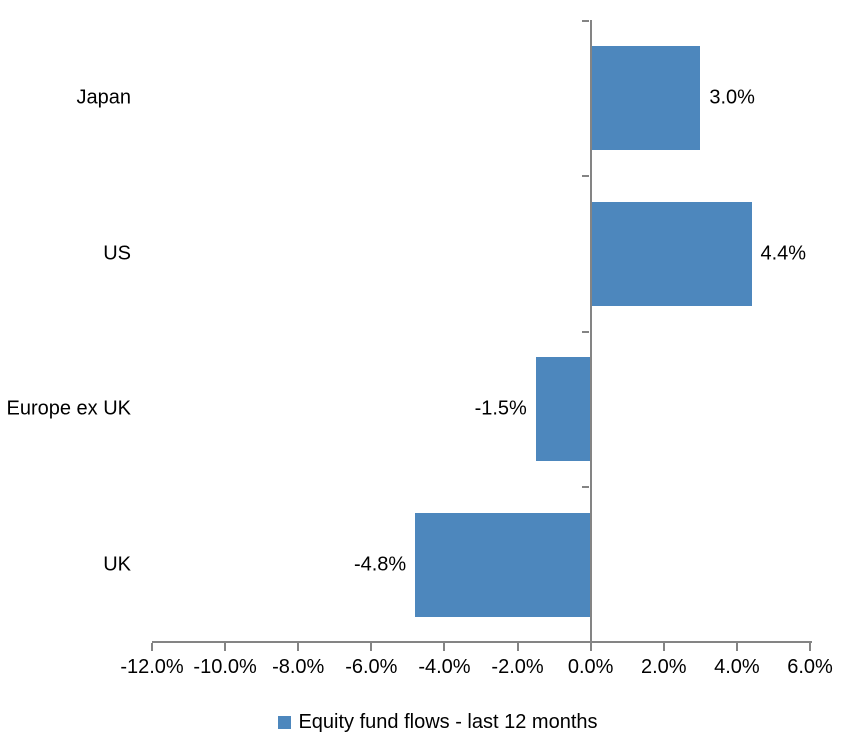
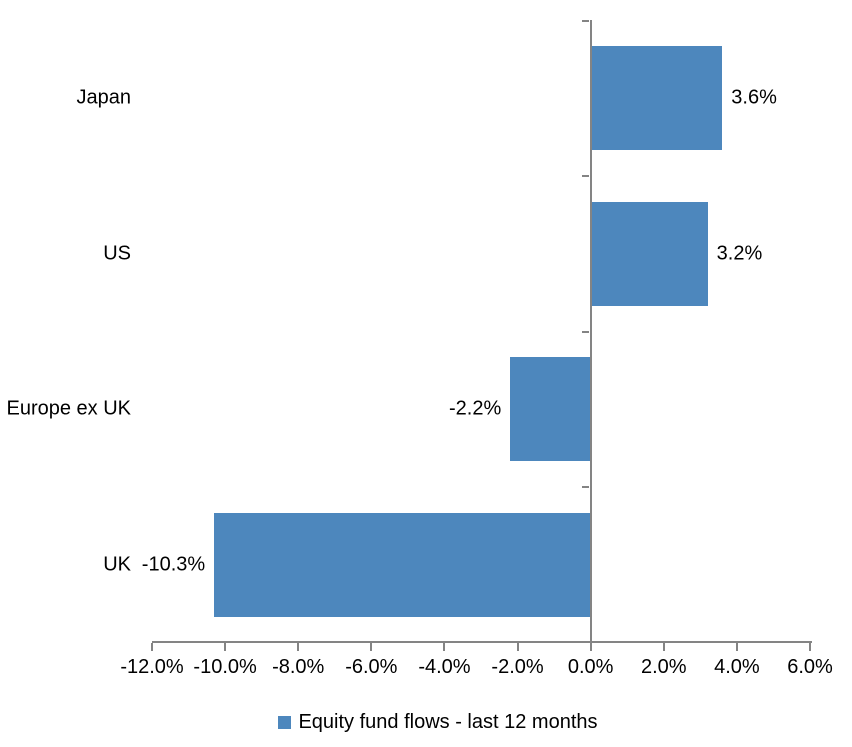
Japan: 3.0% -> 3.6%
US: 4.4% -> 3.2%
Europe ex UK: -1.5% -> -2.2%
UK: -4.8% -> -10.3%
